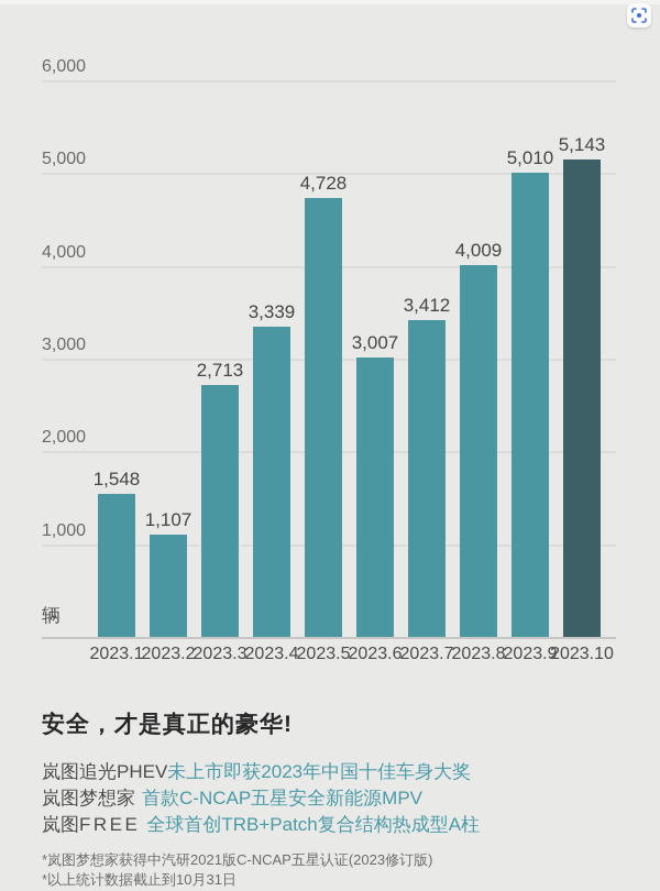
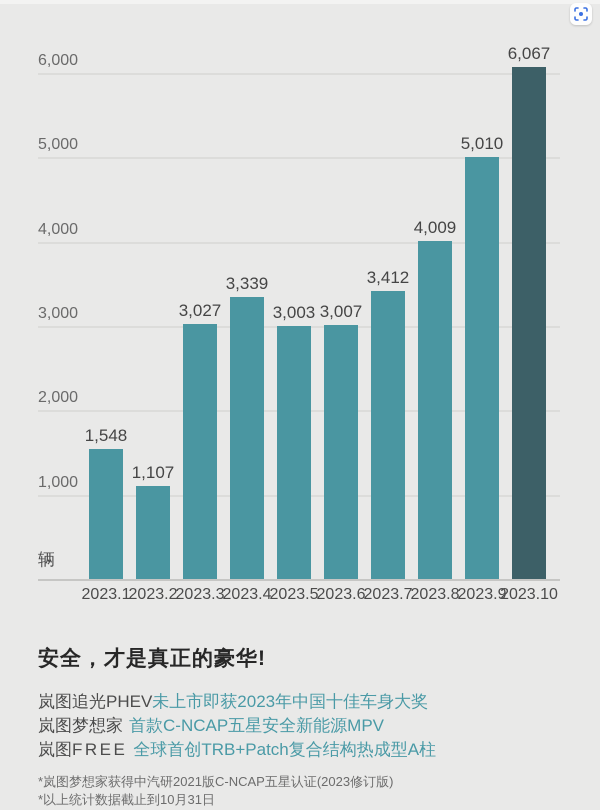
2023.3: 2,713 -> 3,027
2023.5: 4,728 -> 3,003
2023.10: 5,143 -> 6,067
